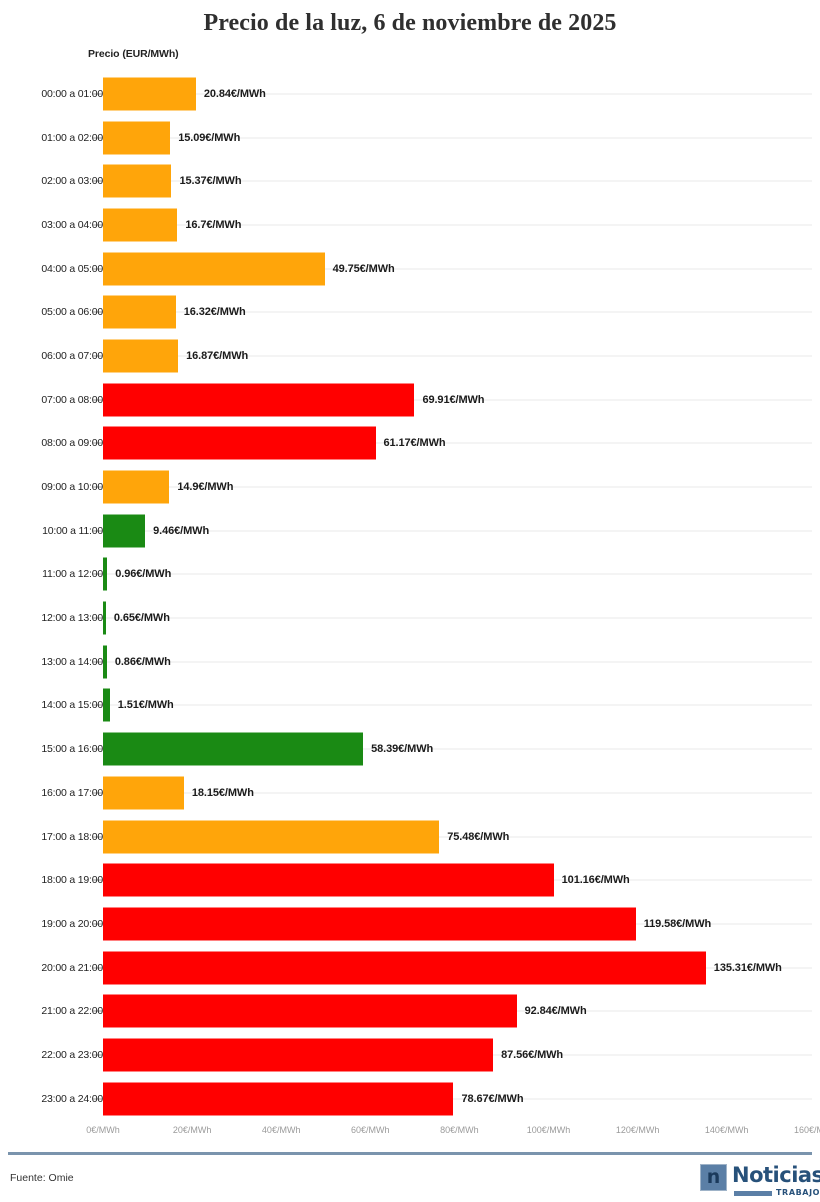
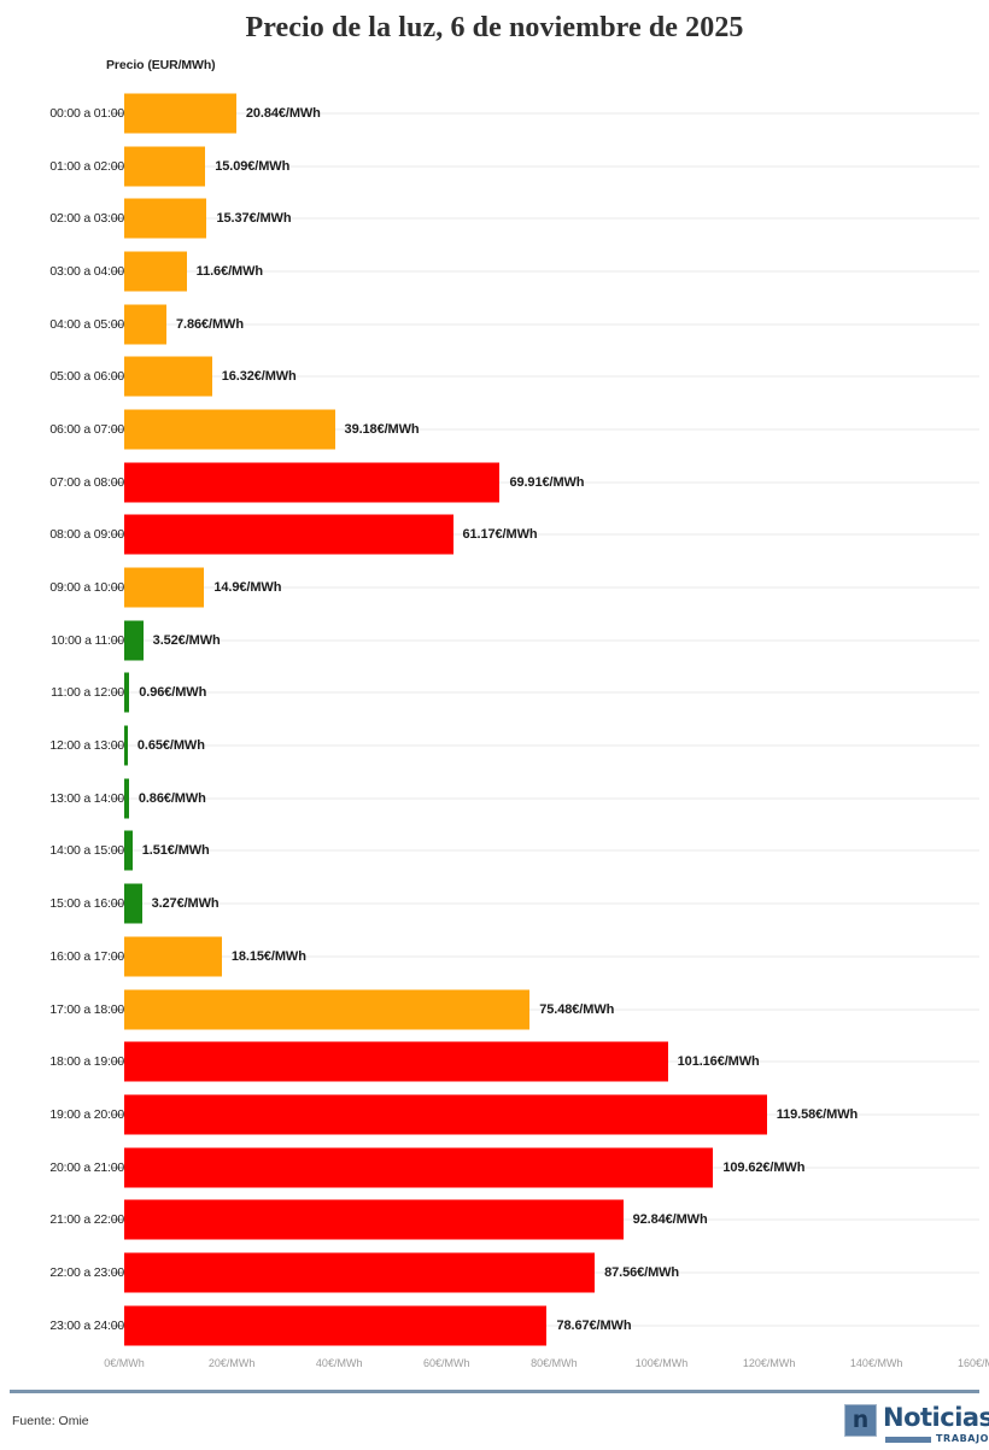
03:00 a 04:00: 16.7 -> 11.6
04:00 a 05:00: 49.75 -> 7.86
06:00 a 07:00: 16.87 -> 39.18
10:00 a 11:00: 9.46 -> 3.52
15:00 a 16:00: 58.39 -> 3.27
20:00 a 21:00: 135.31 -> 109.62
